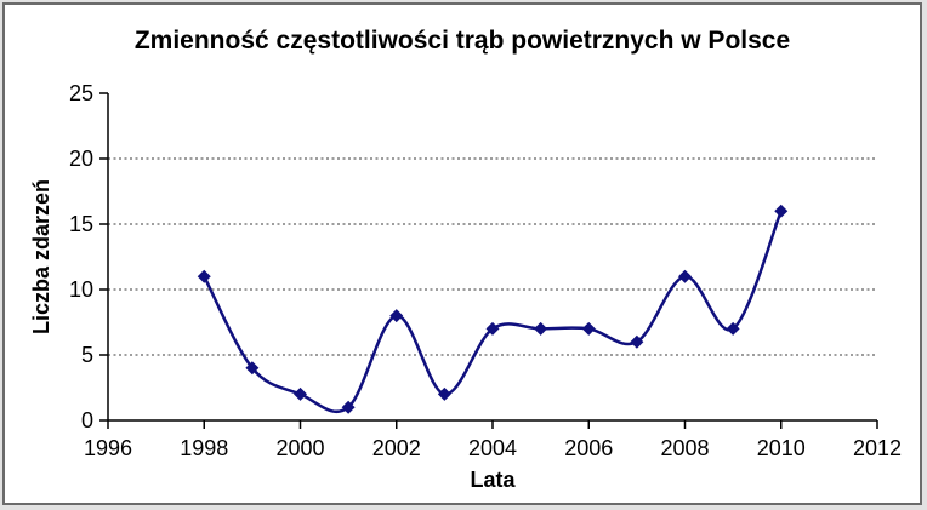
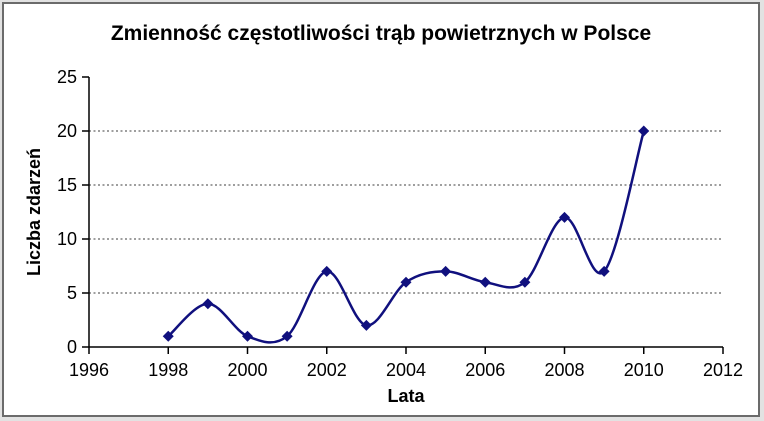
1998: 11 -> 1
2000: 2 -> 1
2002: 8 -> 7
2004: 7 -> 6
2006: 7 -> 6
2008: 11 -> 12
2010: 16 -> 20
